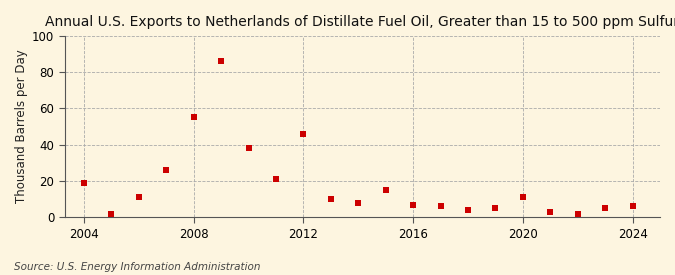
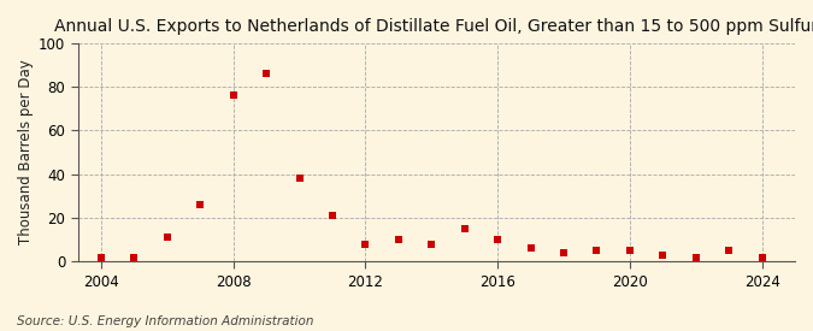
2004: 19 -> 2
2008: 55 -> 76
2012: 46 -> 8
2016: 7 -> 10
2020: 11 -> 5
2024: 6 -> 2
